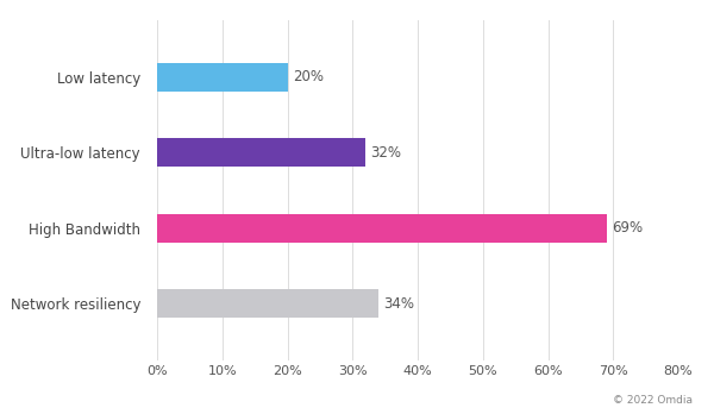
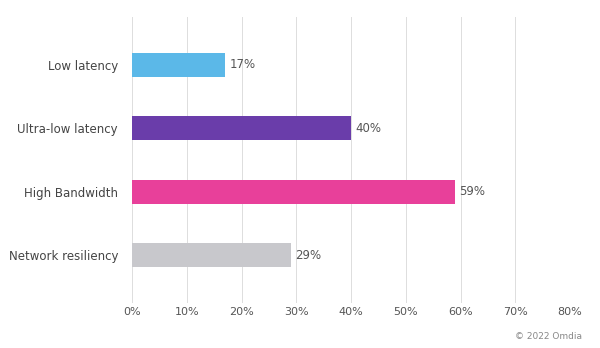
Low latency: 20% -> 17%
Ultra-low latency: 32% -> 40%
High Bandwidth: 69% -> 59%
Network resiliency: 34% -> 29%
